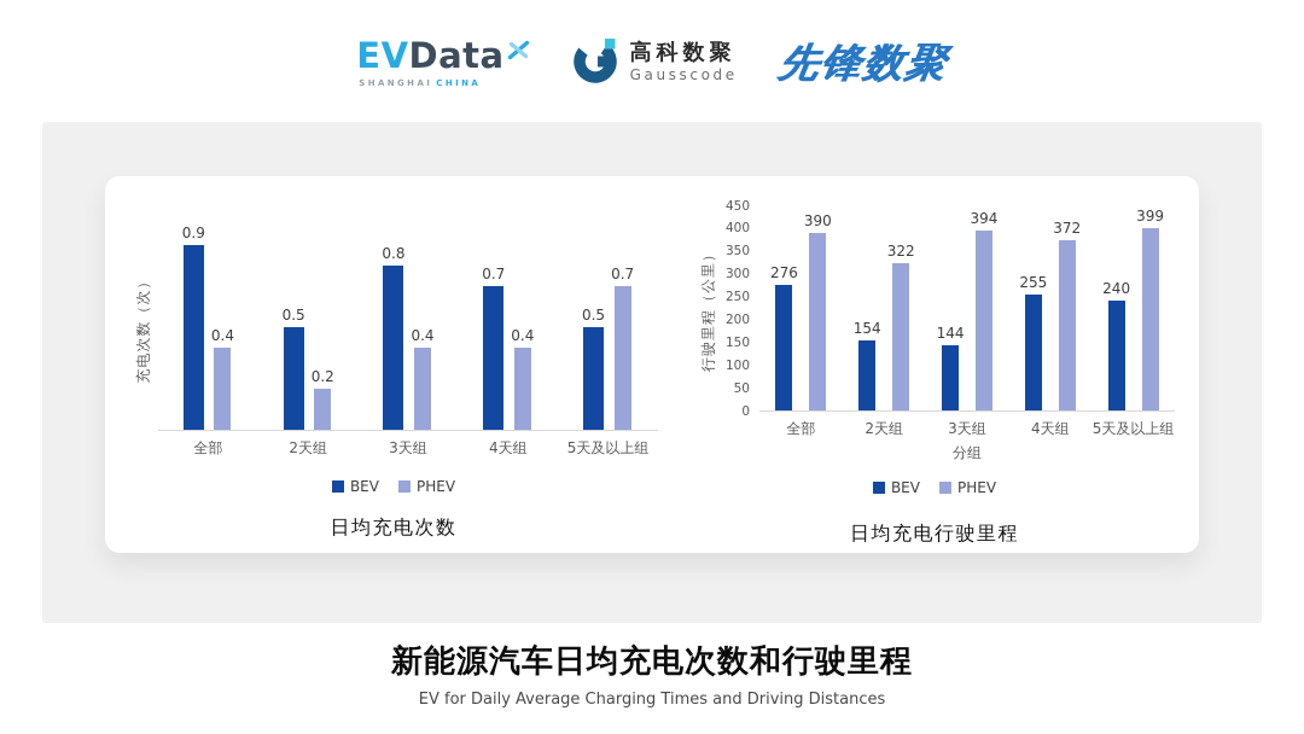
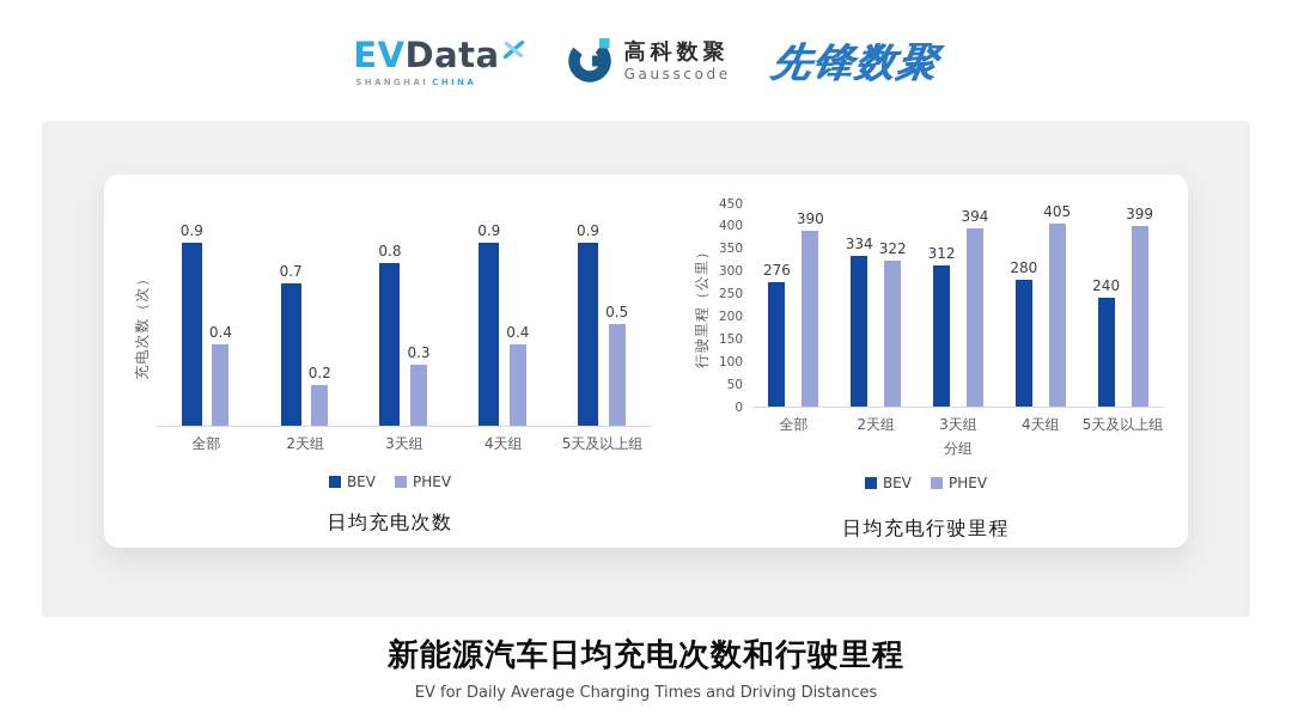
日均充电次数/BEV/2天组: 0.5 -> 0.7
日均充电次数/PHEV/3天组: 0.4 -> 0.3
日均充电次数/BEV/4天组: 0.7 -> 0.9
日均充电次数/BEV/5天及以上组: 0.5 -> 0.9
日均充电次数/PHEV/5天及以上组: 0.7 -> 0.5
日均充电行驶里程/BEV/2天组: 154 -> 334
日均充电行驶里程/BEV/3天组: 144 -> 312
日均充电行驶里程/BEV/4天组: 255 -> 280
日均充电行驶里程/PHEV/4天组: 372 -> 405
